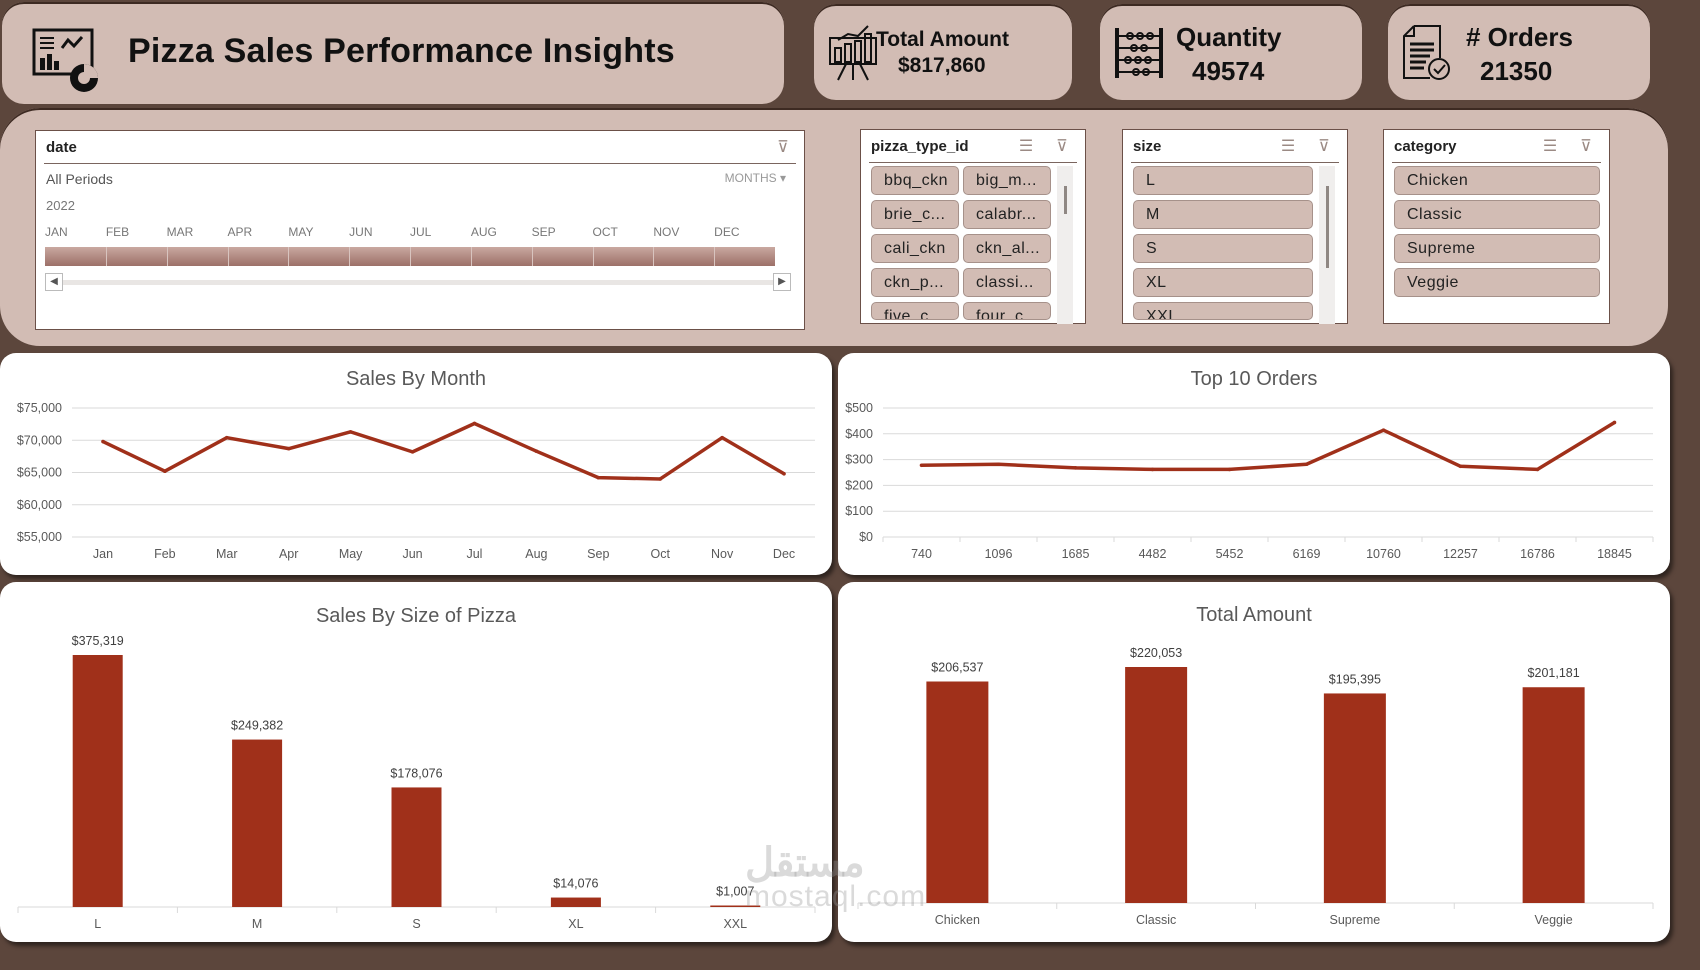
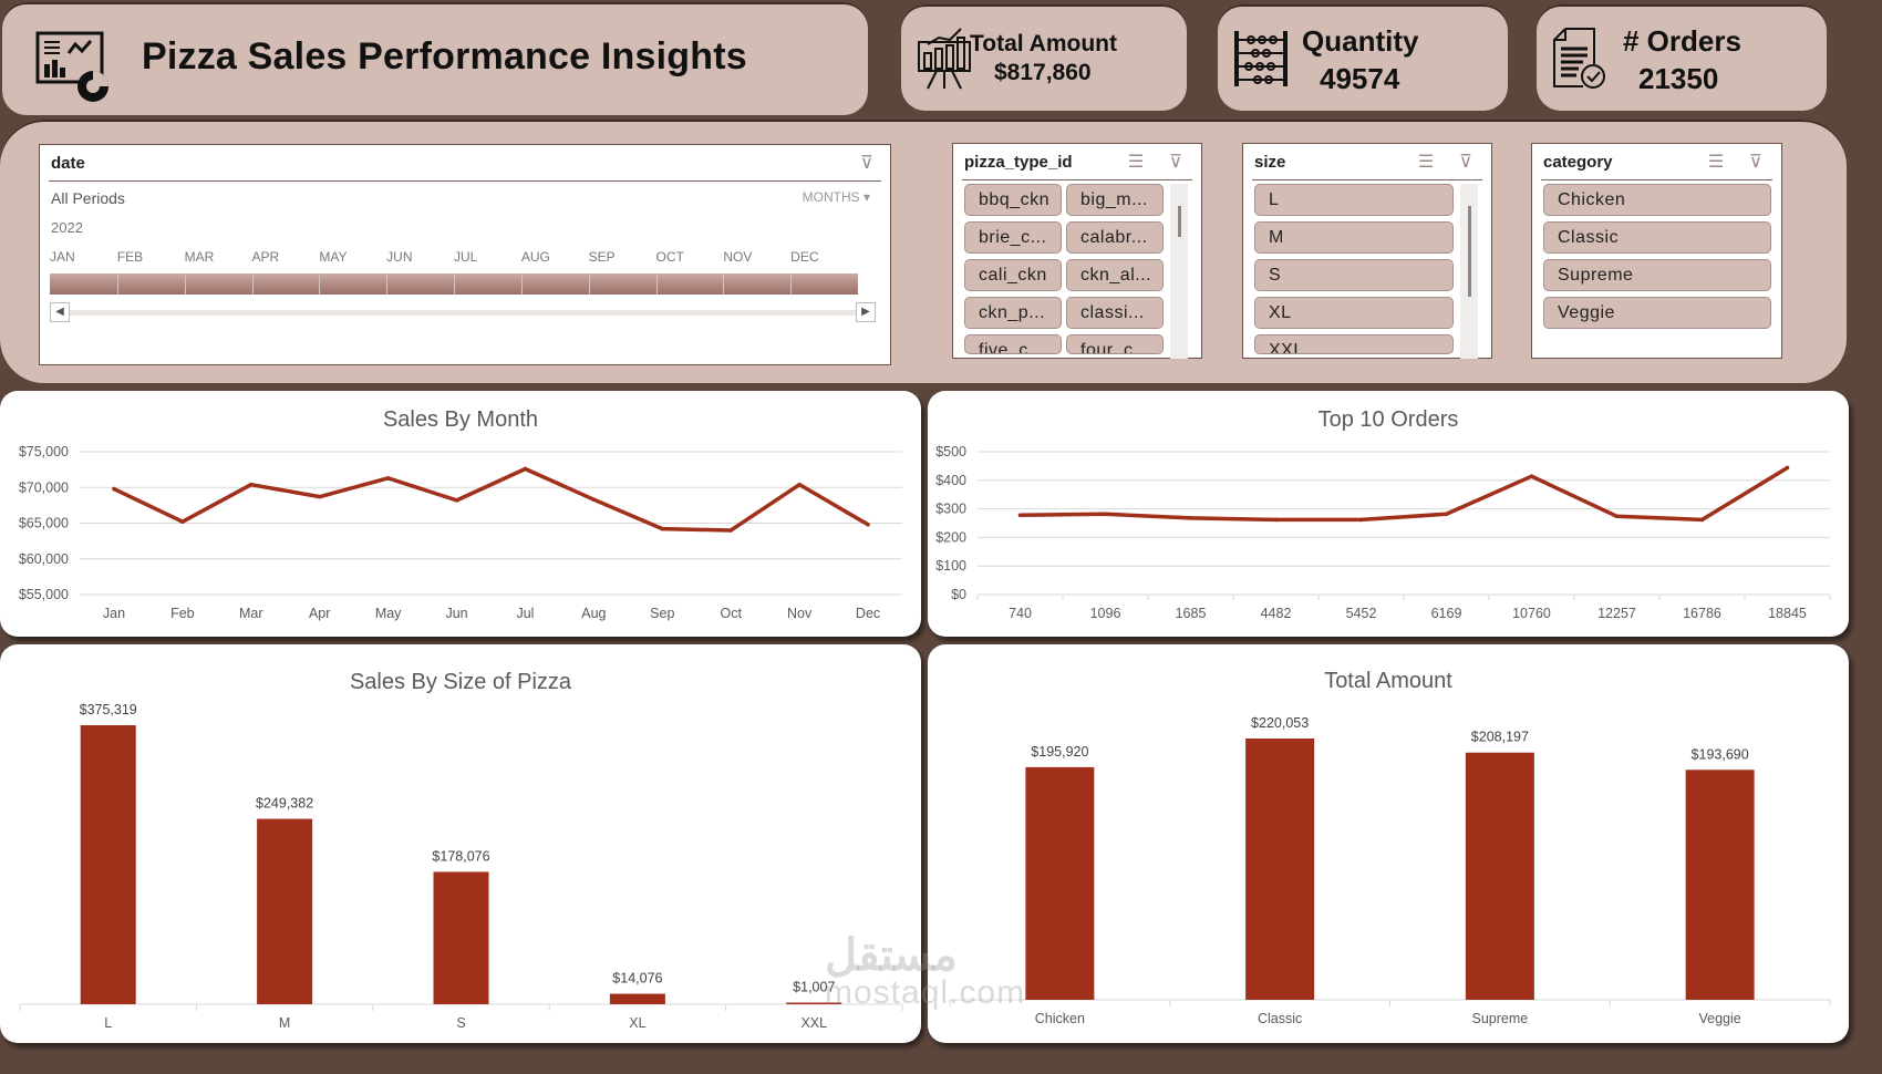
Total Amount/Chicken: $206,537 -> $195,920
Total Amount/Supreme: $195,395 -> $208,197
Total Amount/Veggie: $201,181 -> $193,690
